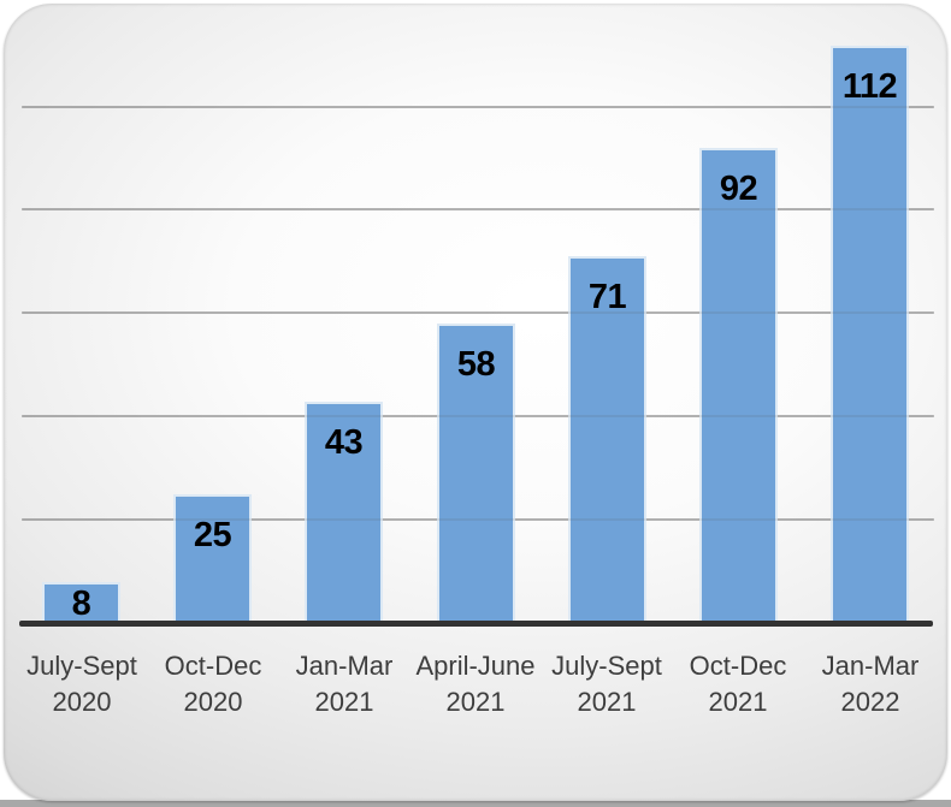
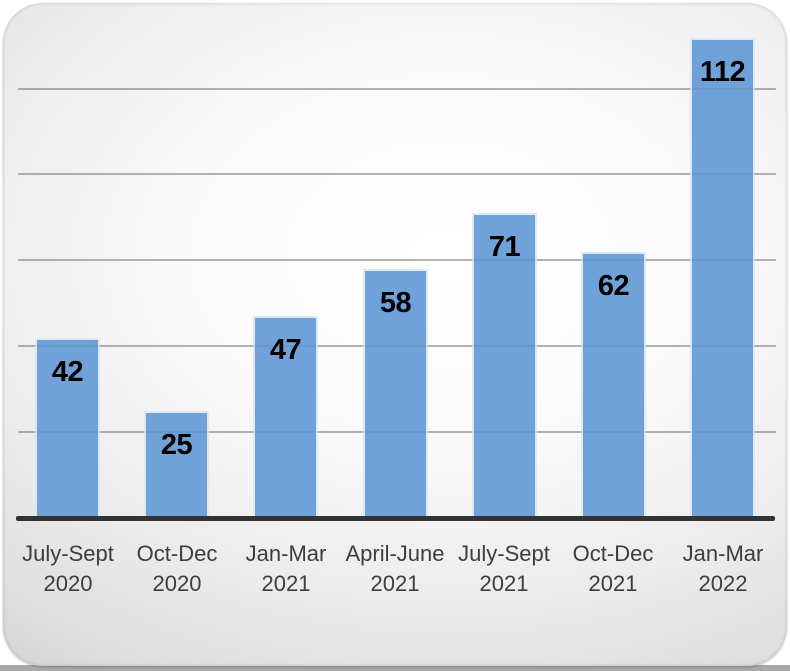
July-Sept 2020: 8 -> 42
Jan-Mar 2021: 43 -> 47
Oct-Dec 2021: 92 -> 62
